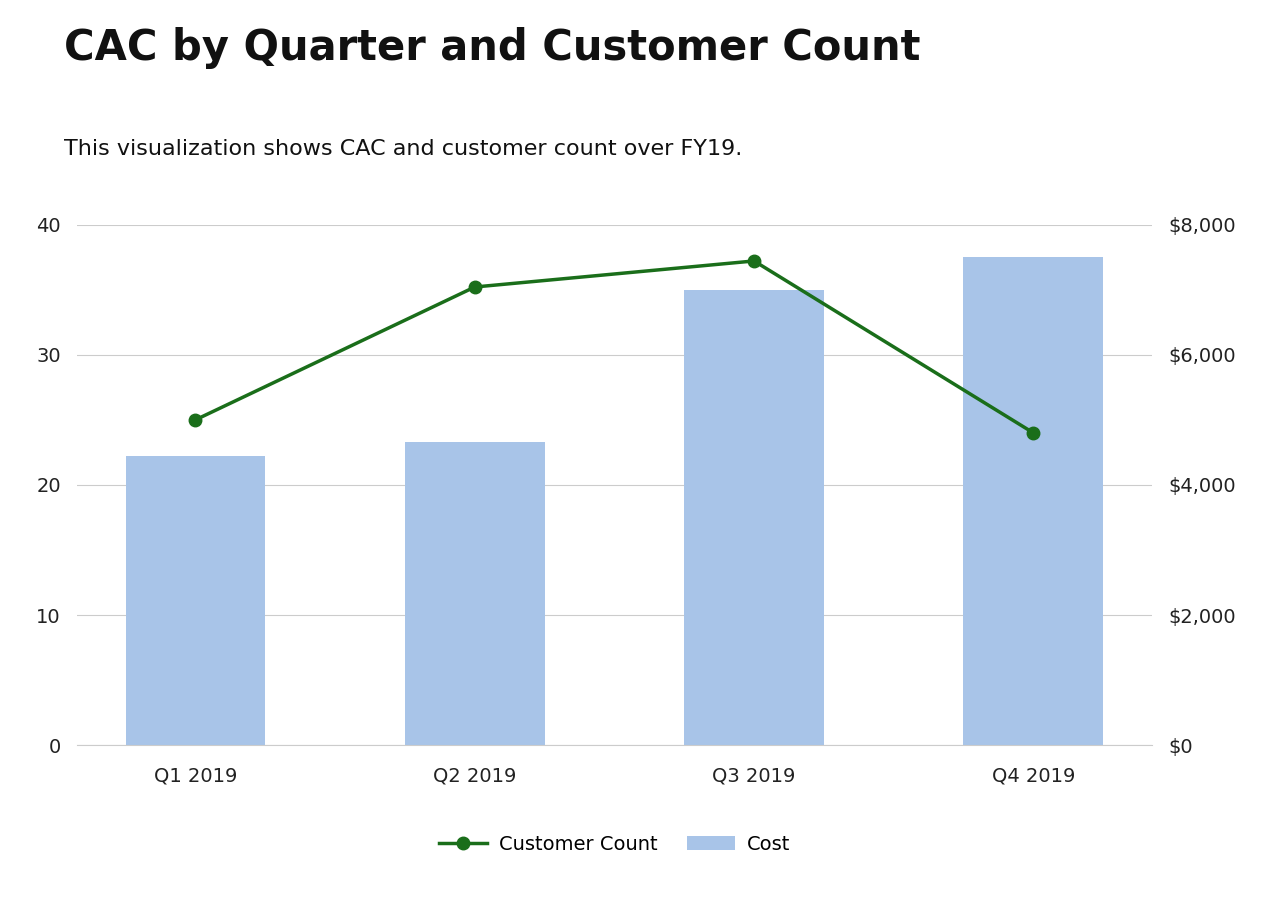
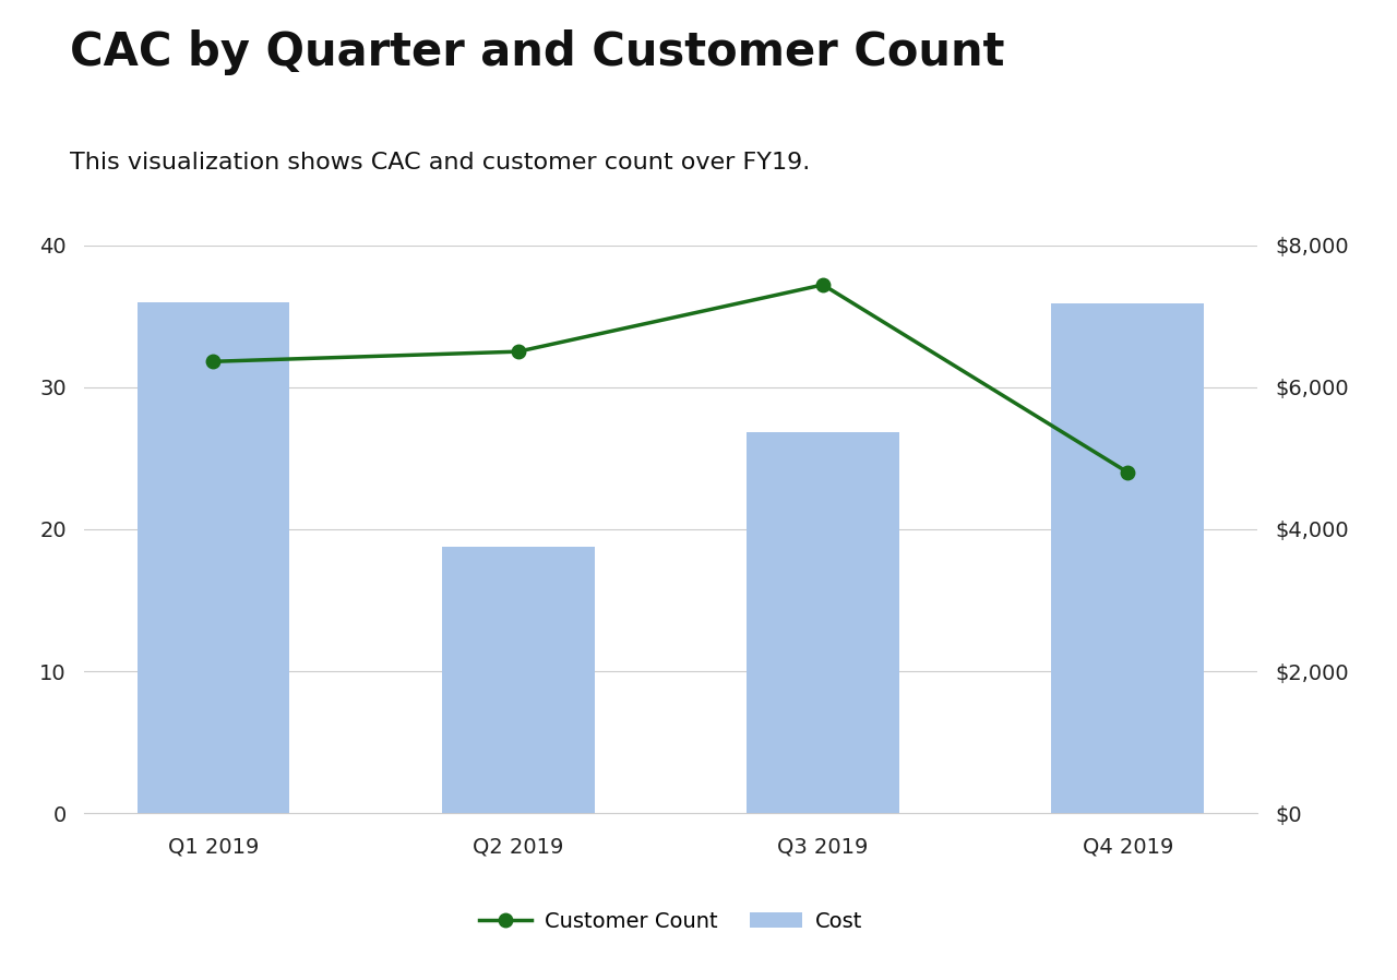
Cost/Q1 2019: 22.2 -> 36.0
Customer Count/Q1 2019: 25.0 -> 31.8
Cost/Q2 2019: 23.3 -> 18.8
Customer Count/Q2 2019: 35.2 -> 32.5
Cost/Q3 2019: 35.0 -> 26.8
Cost/Q4 2019: 37.5 -> 35.9
